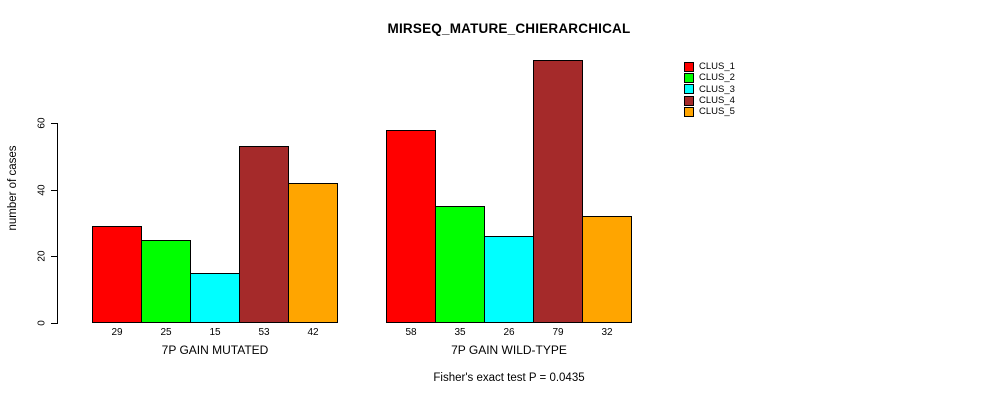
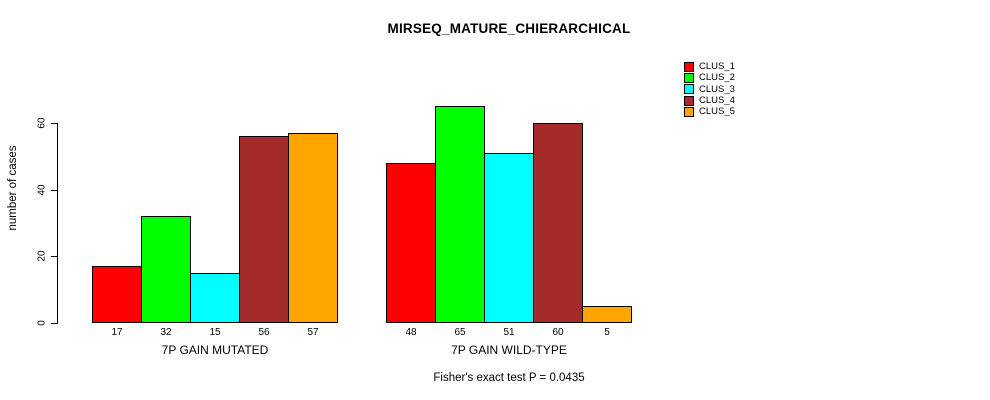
CLUS_1/7P GAIN MUTATED: 29 -> 17
CLUS_2/7P GAIN MUTATED: 25 -> 32
CLUS_4/7P GAIN MUTATED: 53 -> 56
CLUS_5/7P GAIN MUTATED: 42 -> 57
CLUS_1/7P GAIN WILD-TYPE: 58 -> 48
CLUS_2/7P GAIN WILD-TYPE: 35 -> 65
CLUS_3/7P GAIN WILD-TYPE: 26 -> 51
CLUS_4/7P GAIN WILD-TYPE: 79 -> 60
CLUS_5/7P GAIN WILD-TYPE: 32 -> 5
